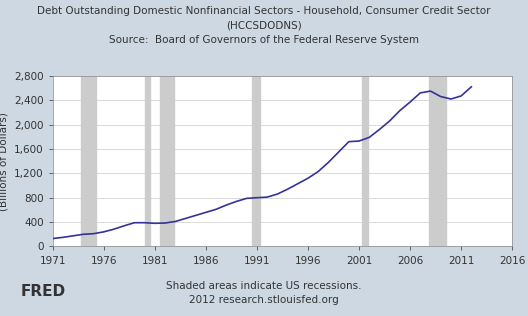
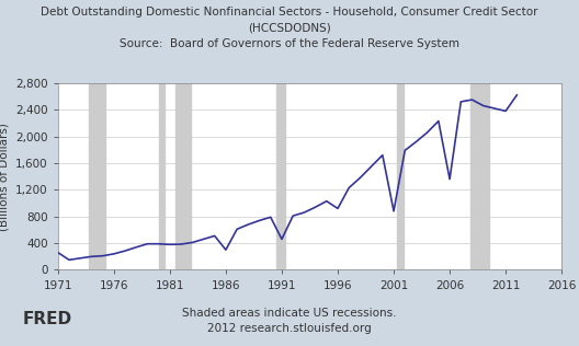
1971: 130 -> 260
1986: 560 -> 300
1991: 800 -> 460
1996: 1,120 -> 920
2001: 1,730 -> 880
2006: 2,370 -> 1,360
2011: 2,470 -> 2,380
